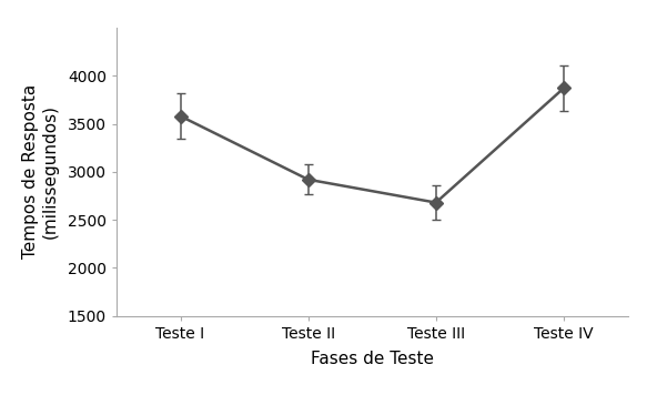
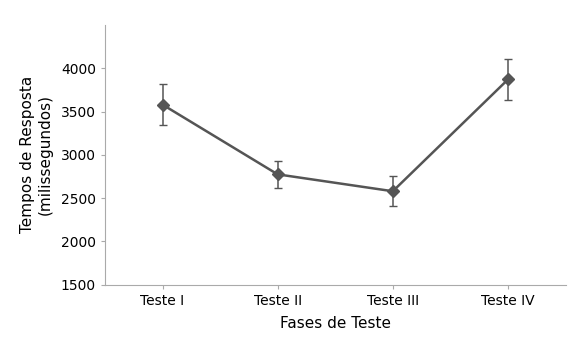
Teste II: 2920 -> 2780
Teste III: 2680 -> 2580
